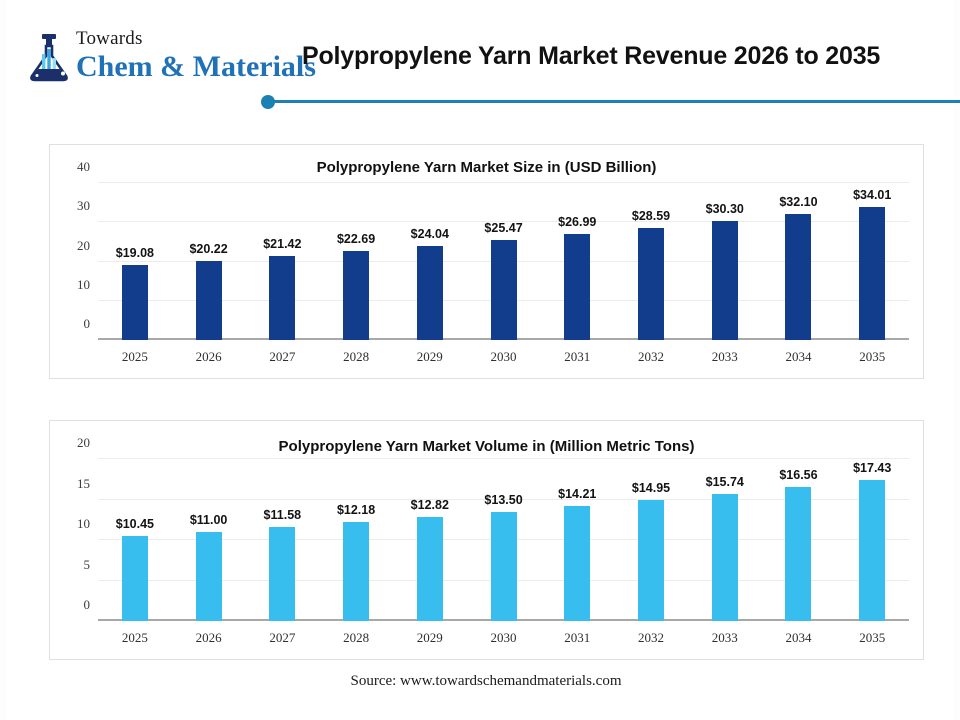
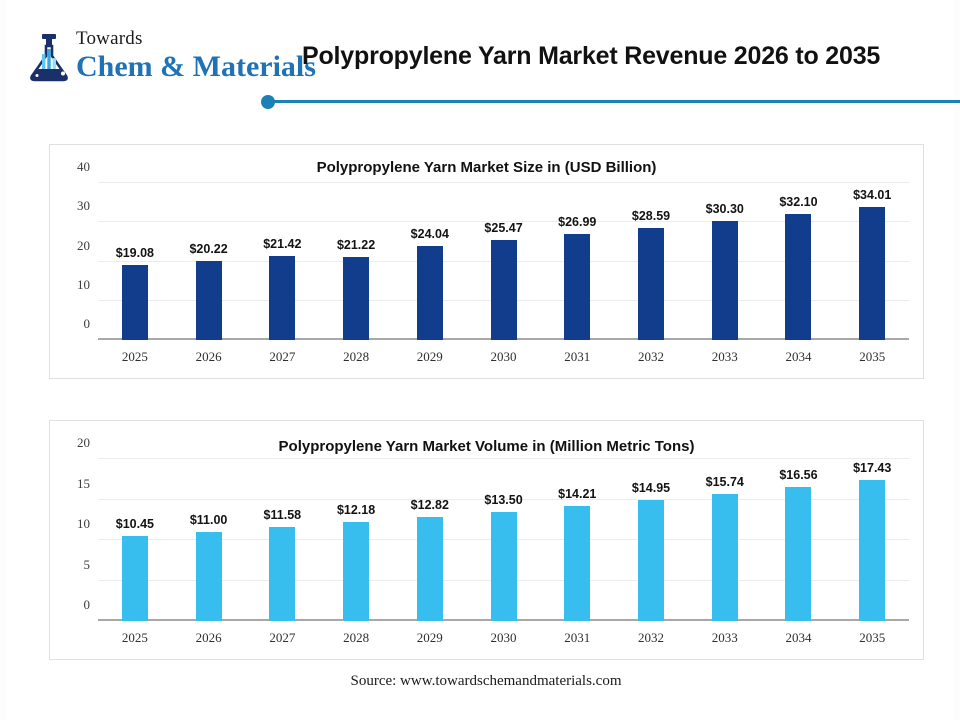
Polypropylene Yarn Market Size in (USD Billion)/2028: $22.69 -> $21.22
